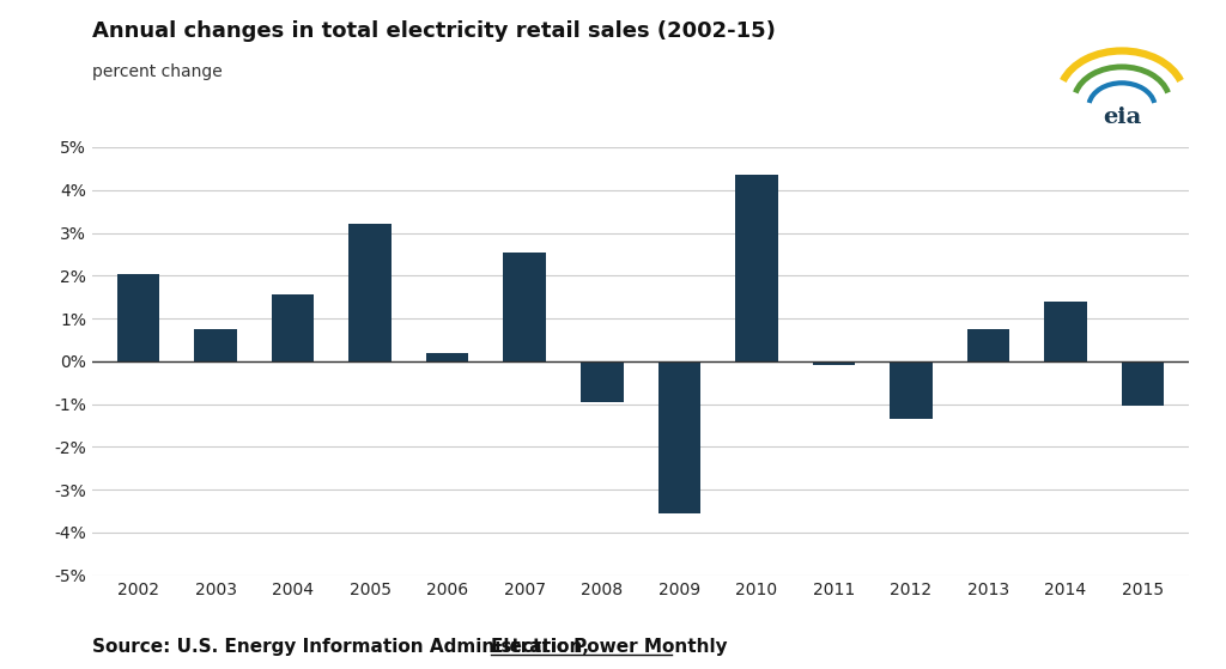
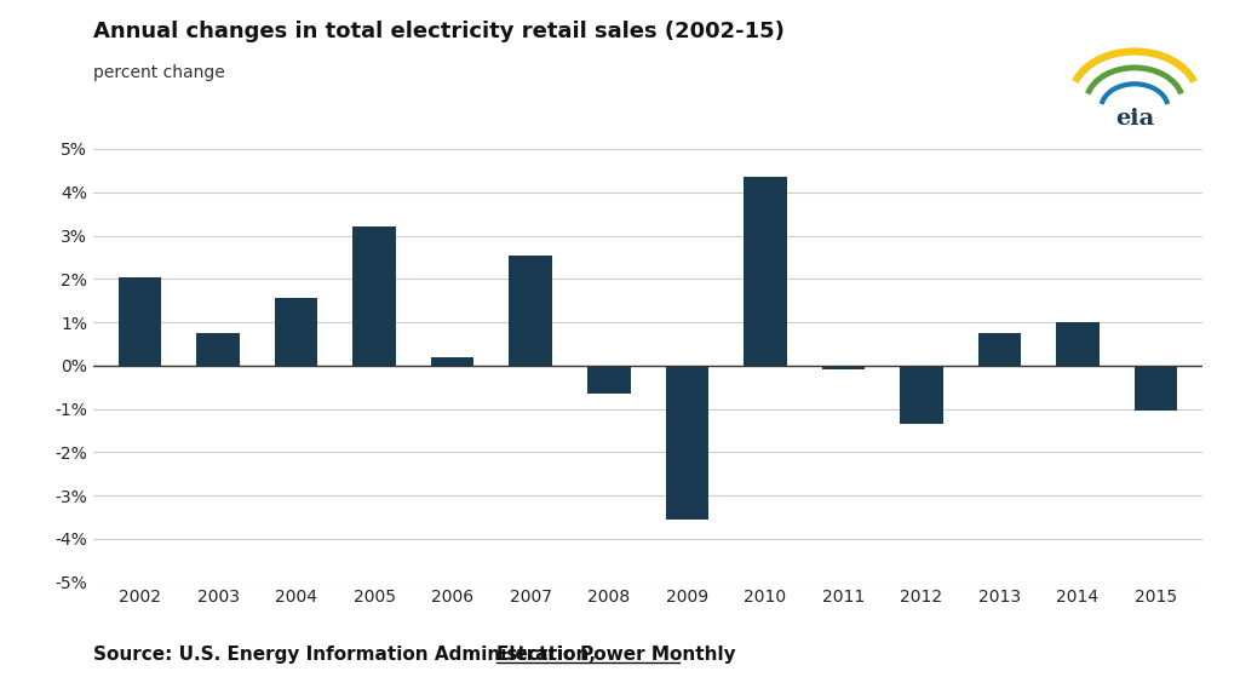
2008: -0.95% -> -0.65%
2014: 1.40% -> 1.00%
